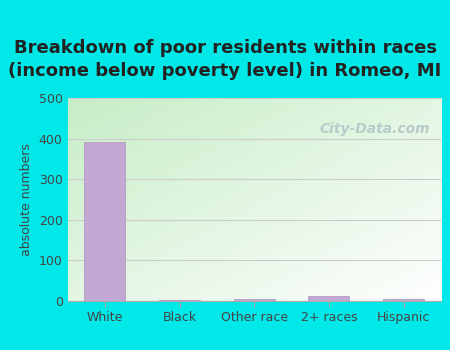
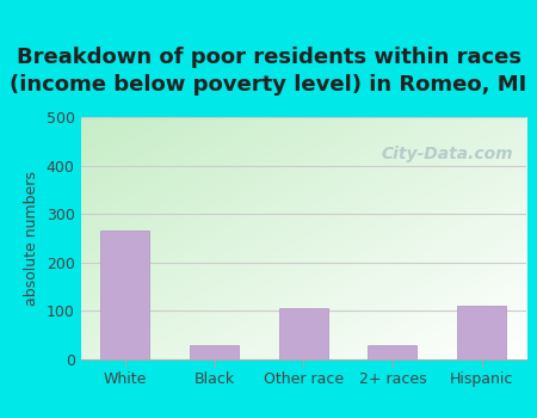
White: 392 -> 265
Black: 3 -> 30
Other race: 6 -> 105
2+ races: 13 -> 30
Hispanic: 5 -> 110
